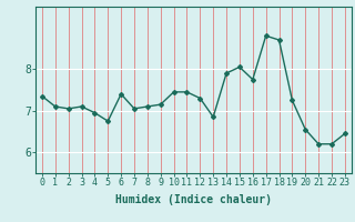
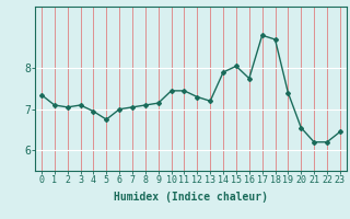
6: 7.40 -> 7.00
13: 6.85 -> 7.20
19: 7.25 -> 7.40
